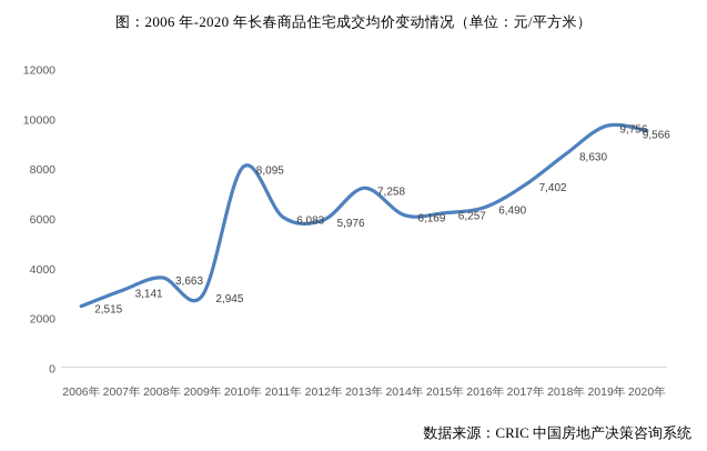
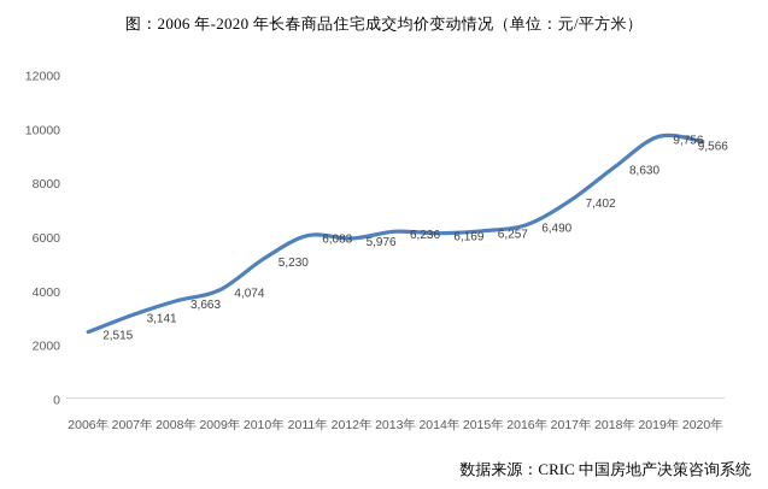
2009年: 2,945 -> 4,074
2010年: 8,095 -> 5,230
2013年: 7,258 -> 6,236
